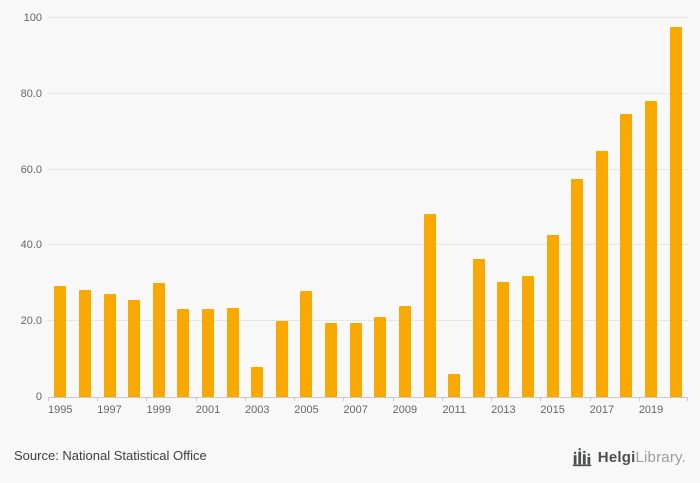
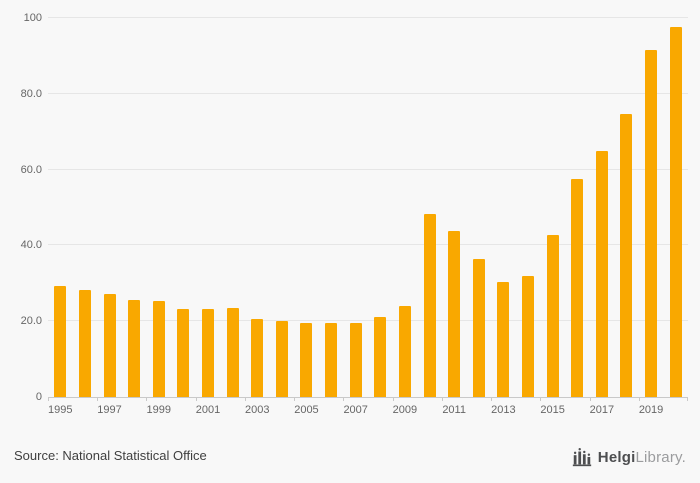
1999: 30 -> 25
2003: 8 -> 21
2005: 28 -> 20
2011: 6 -> 44
2019: 78 -> 92
